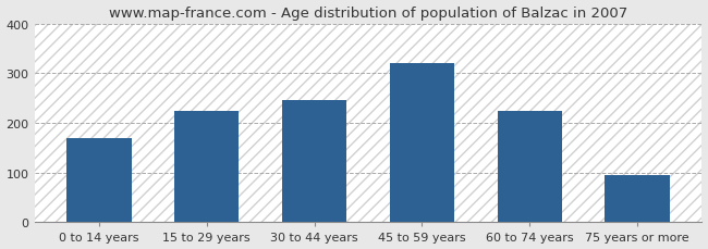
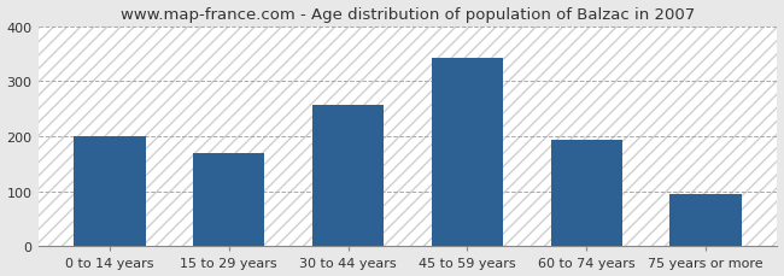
0 to 14 years: 170 -> 200
15 to 29 years: 225 -> 170
30 to 44 years: 245 -> 257
45 to 59 years: 320 -> 342
60 to 74 years: 225 -> 194
